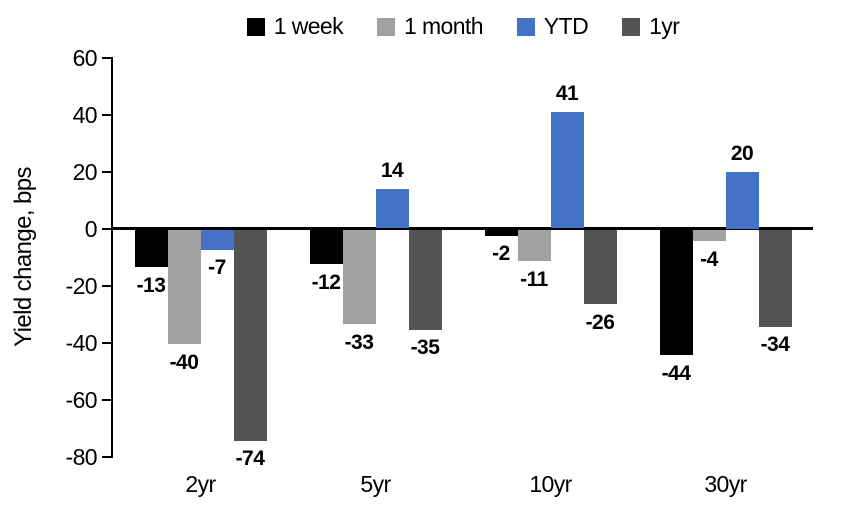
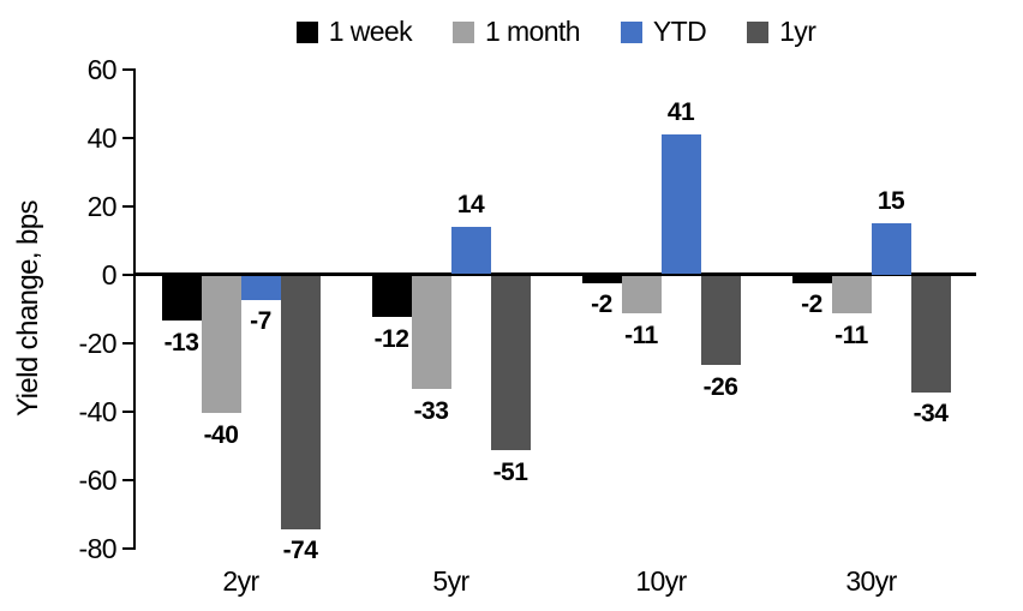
1yr/5yr: -35 -> -51
1 week/30yr: -44 -> -2
1 month/30yr: -4 -> -11
YTD/30yr: 20 -> 15
